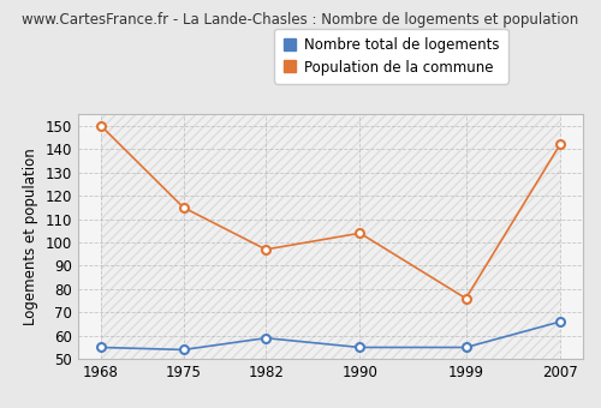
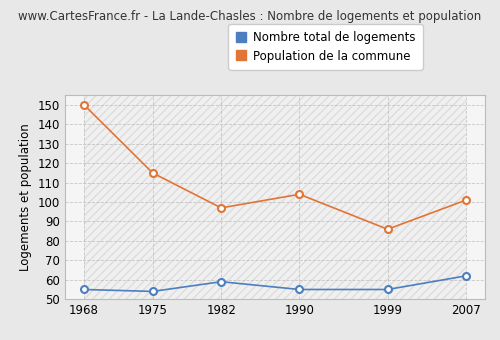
Population de la commune/1999: 76 -> 86
Nombre total de logements/2007: 66 -> 62
Population de la commune/2007: 142 -> 101
